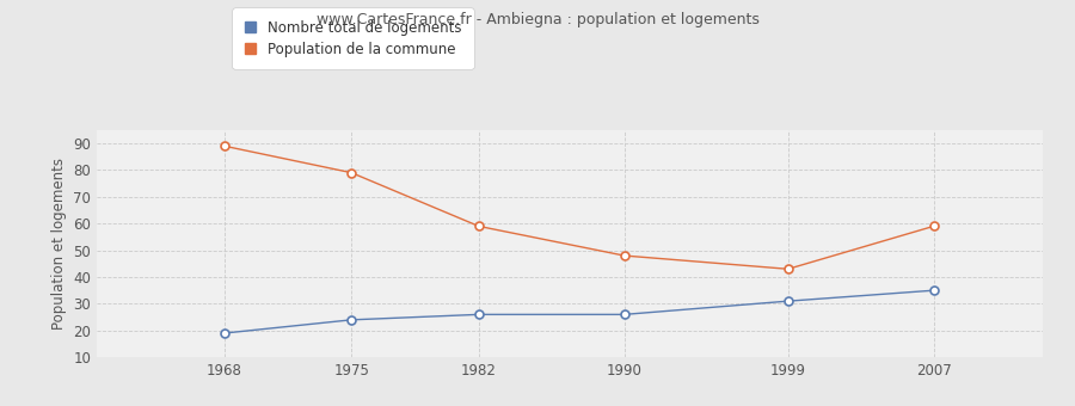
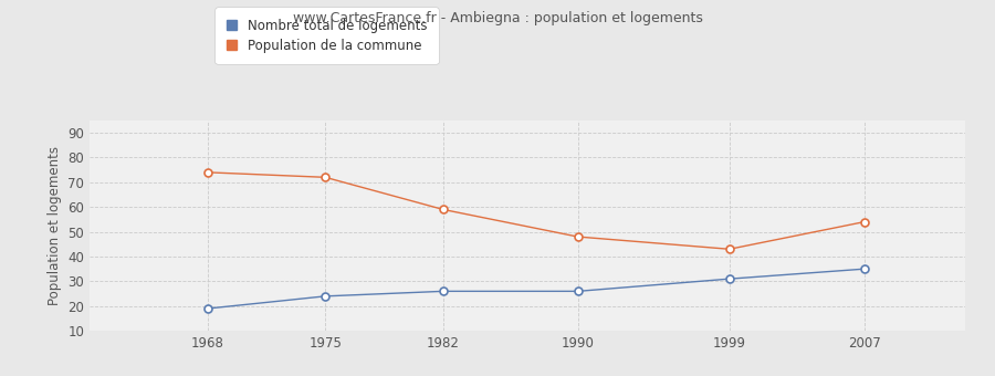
Population de la commune/1968: 89 -> 74
Population de la commune/1975: 79 -> 72
Population de la commune/2007: 59 -> 54
